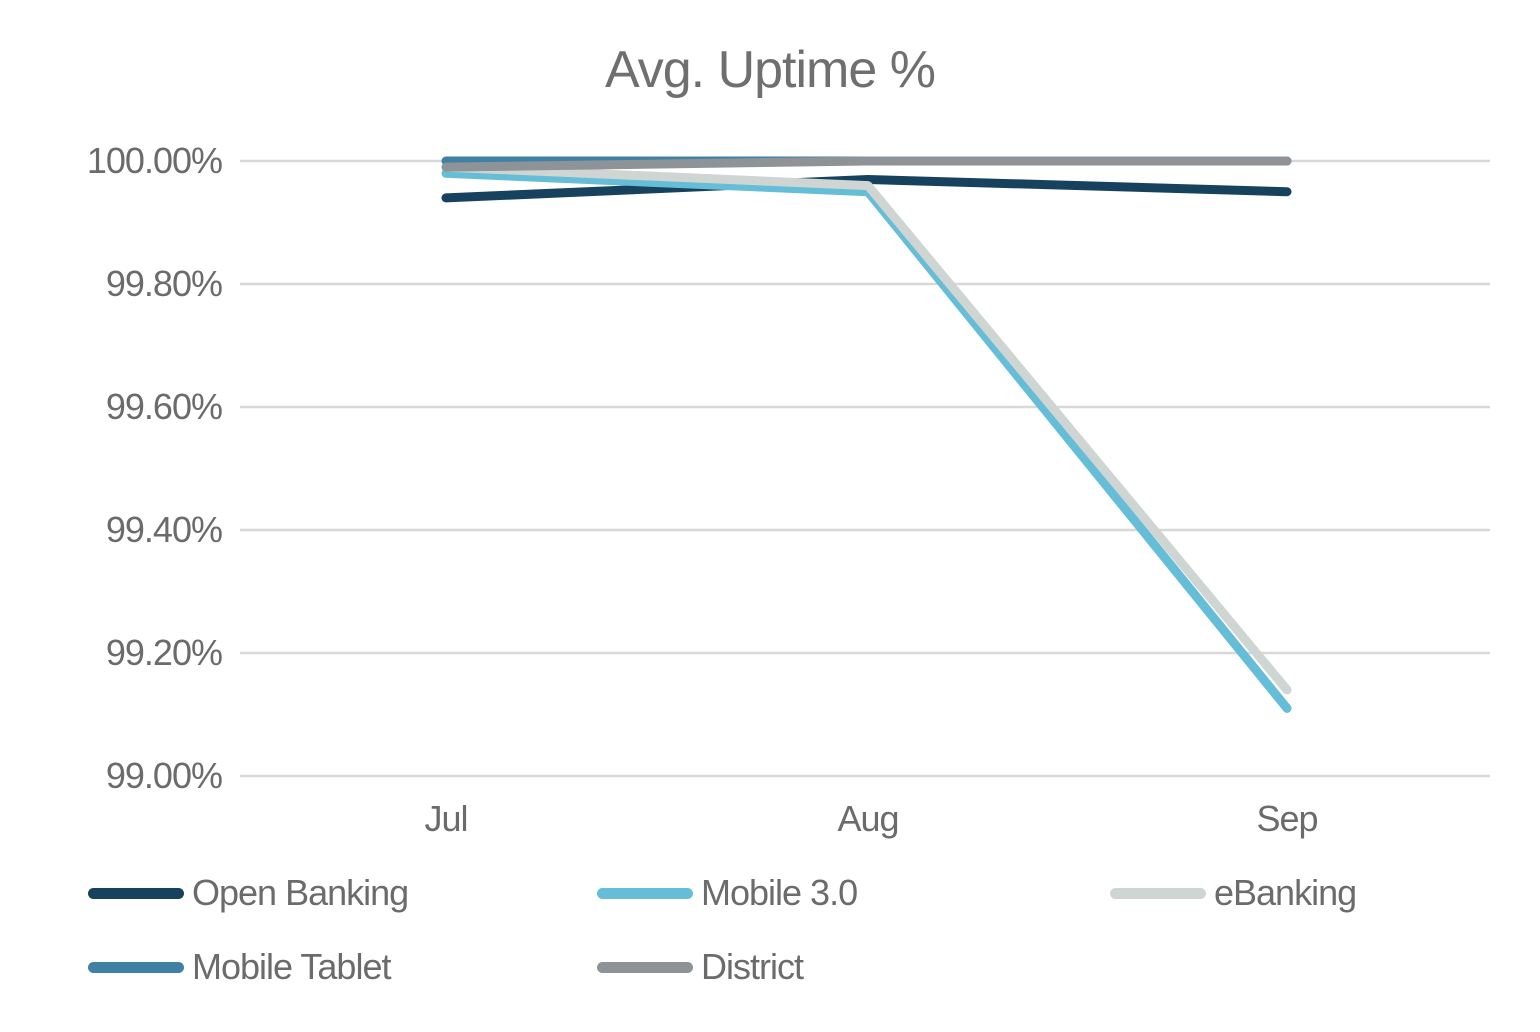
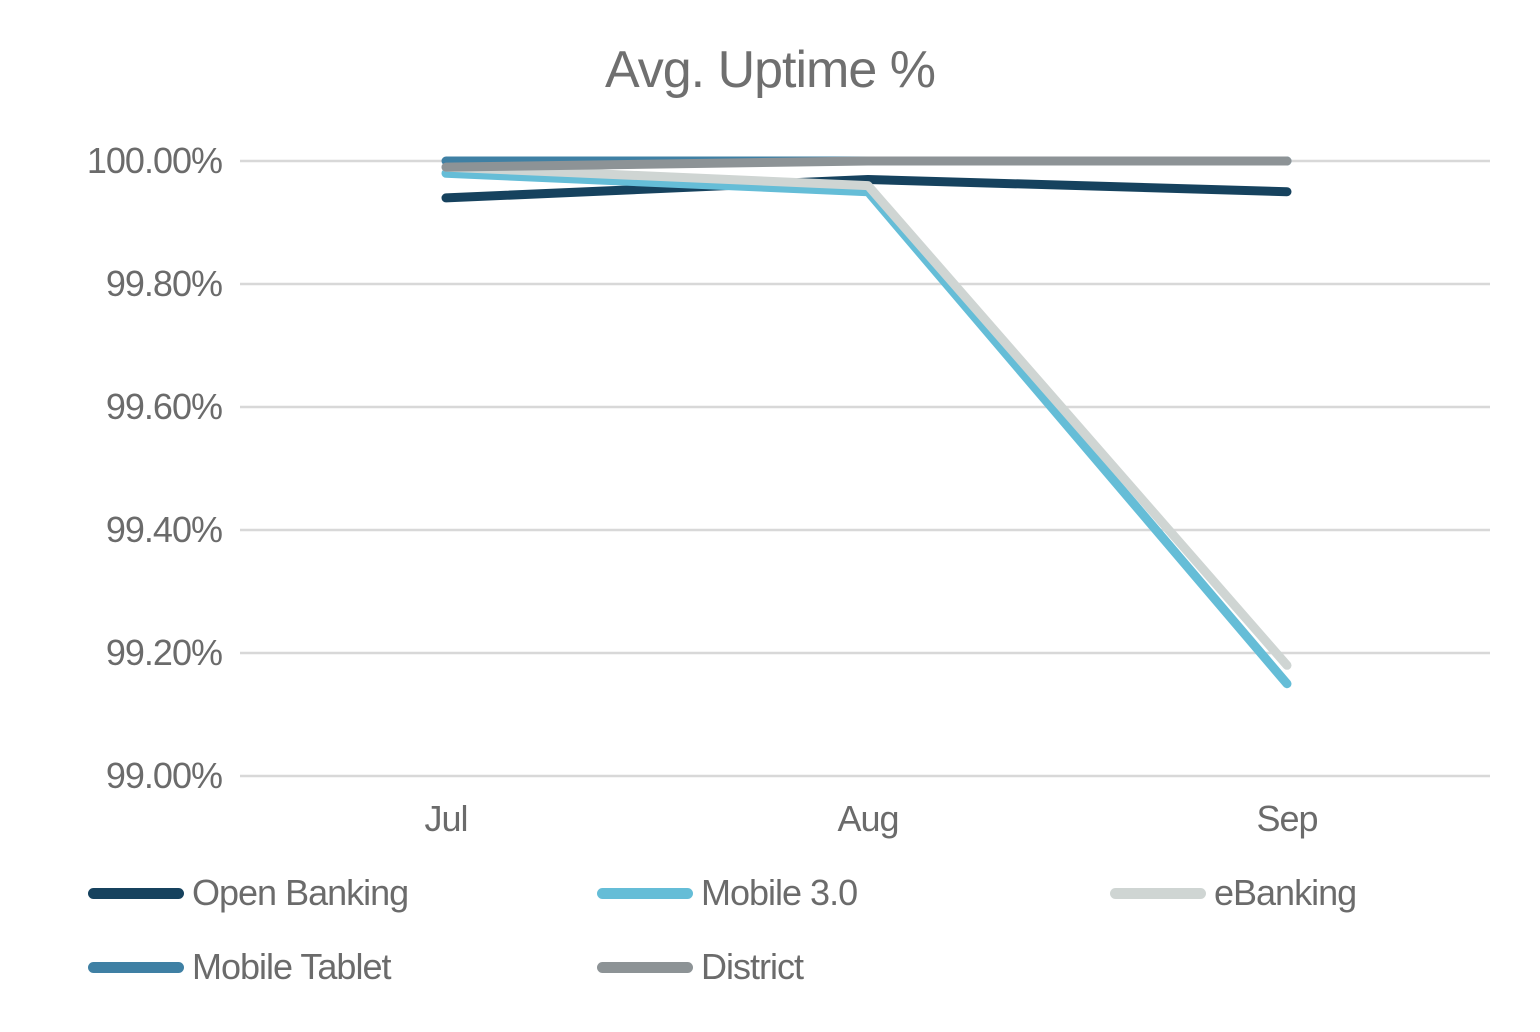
Mobile 3.0/Sep: 99.11% -> 99.15%
eBanking/Sep: 99.14% -> 99.18%
